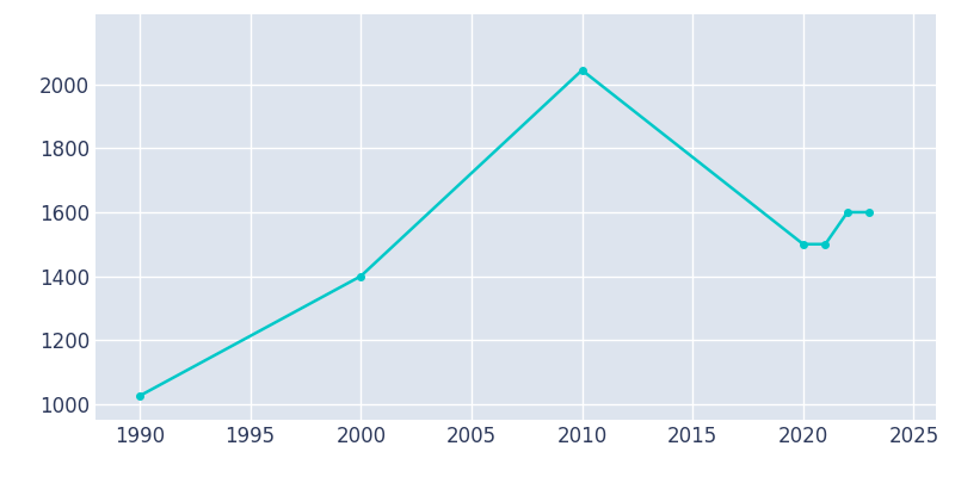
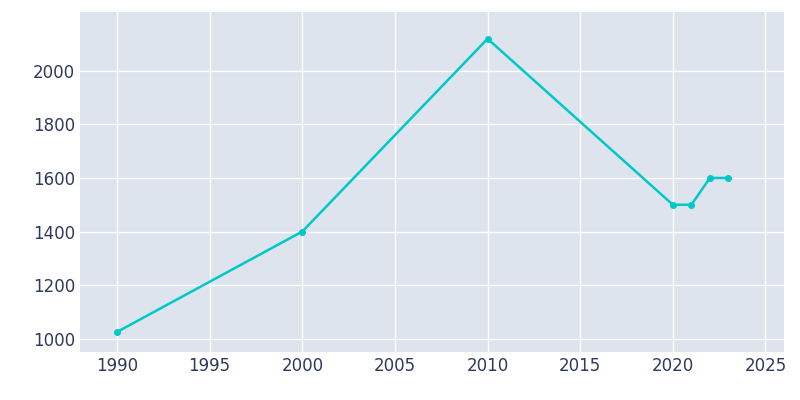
2010: 2045 -> 2120
